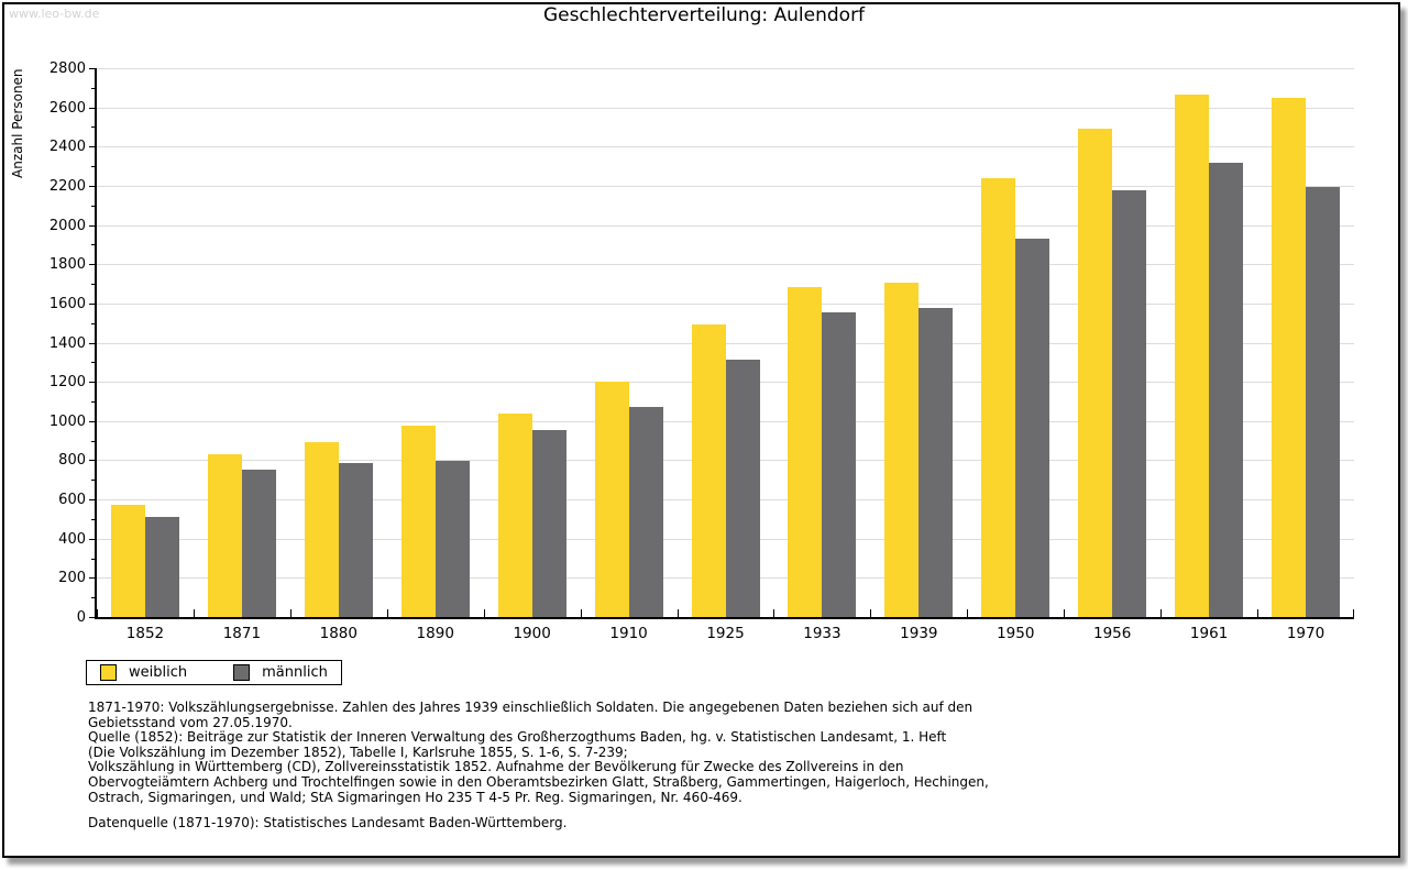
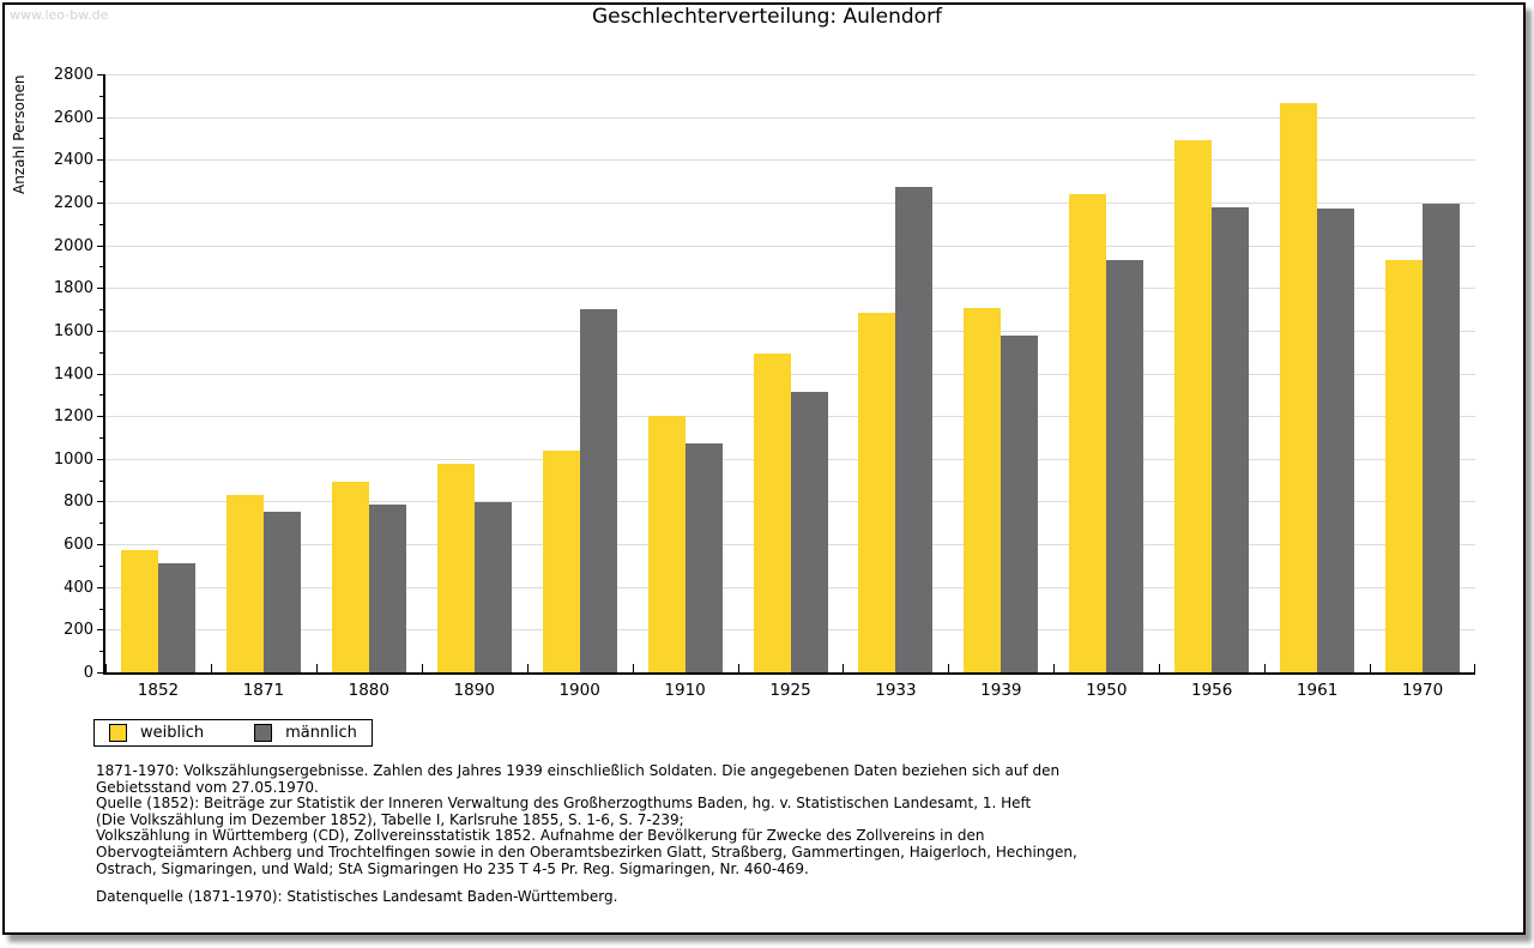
männlich/1900: 960 -> 1700
männlich/1933: 1560 -> 2270
männlich/1961: 2320 -> 2170
weiblich/1970: 2650 -> 1930
